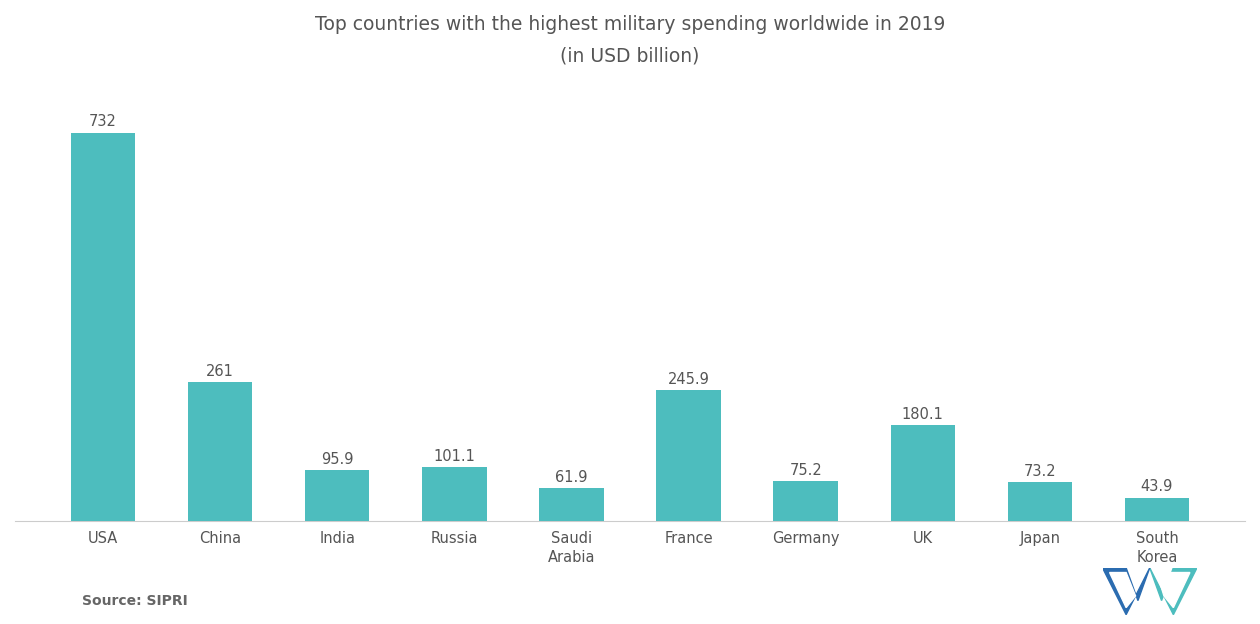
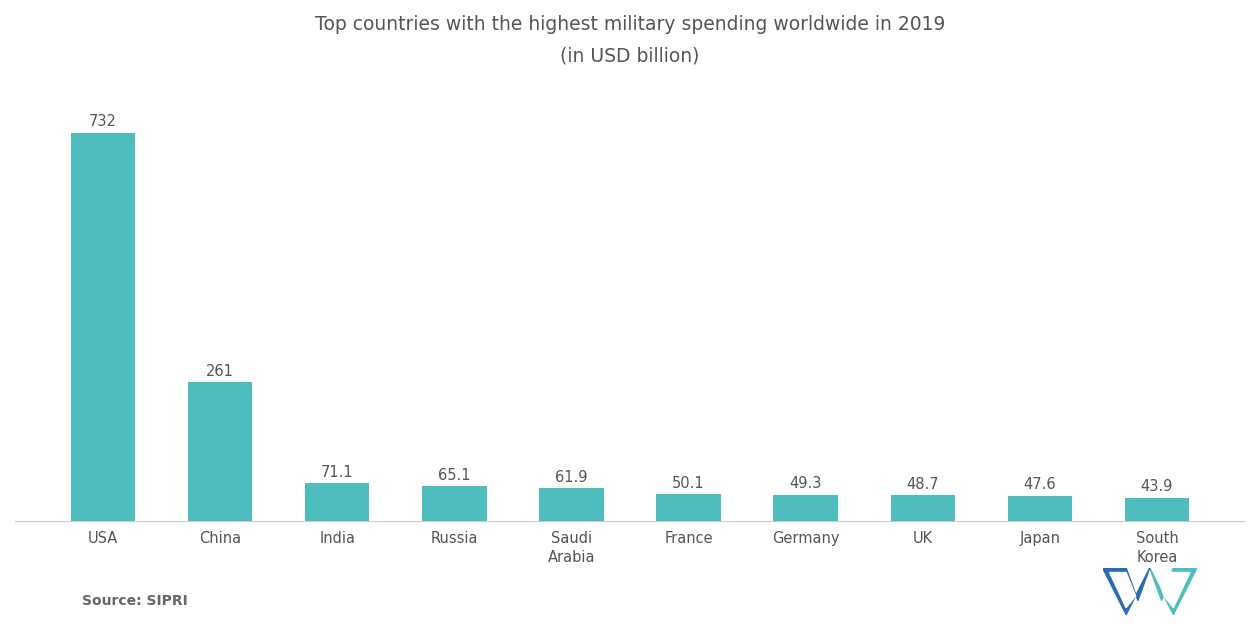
India: 95.9 -> 71.1
Russia: 101.1 -> 65.1
France: 245.9 -> 50.1
Germany: 75.2 -> 49.3
UK: 180.1 -> 48.7
Japan: 73.2 -> 47.6
